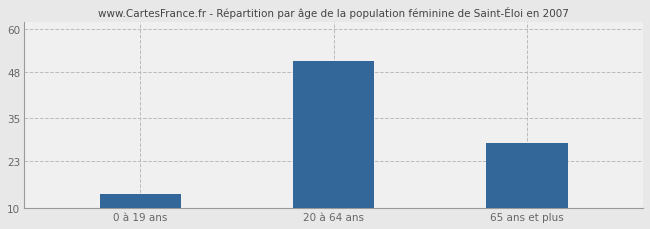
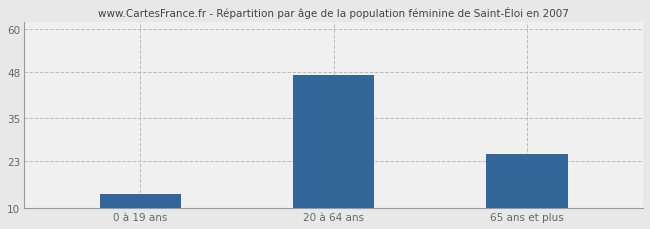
20 à 64 ans: 51 -> 47
65 ans et plus: 28 -> 25
